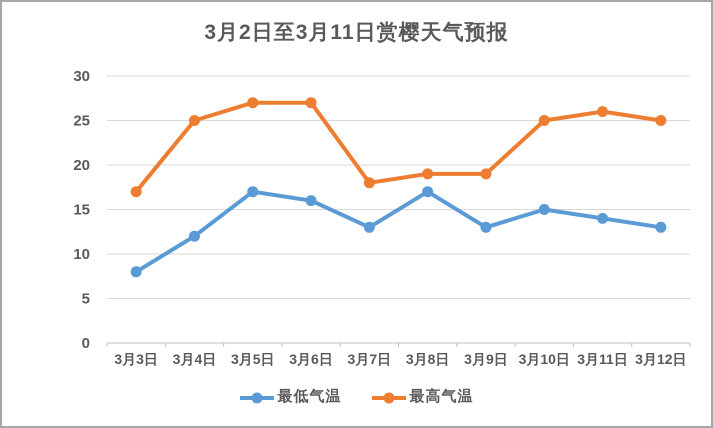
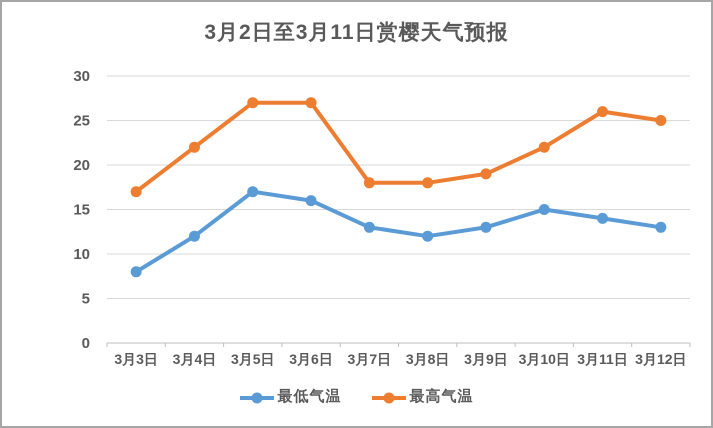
最高气温/3月4日: 25 -> 22
最低气温/3月8日: 17 -> 12
最高气温/3月8日: 19 -> 18
最高气温/3月10日: 25 -> 22
